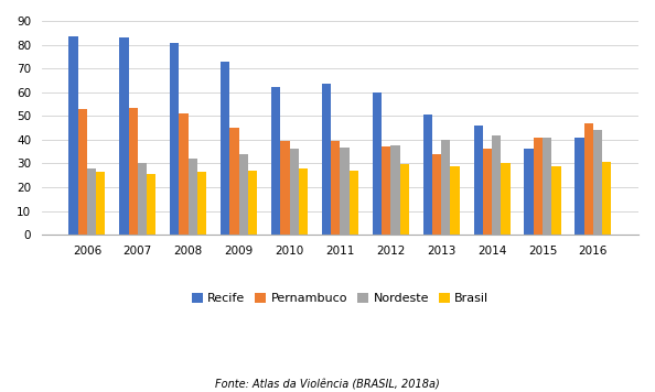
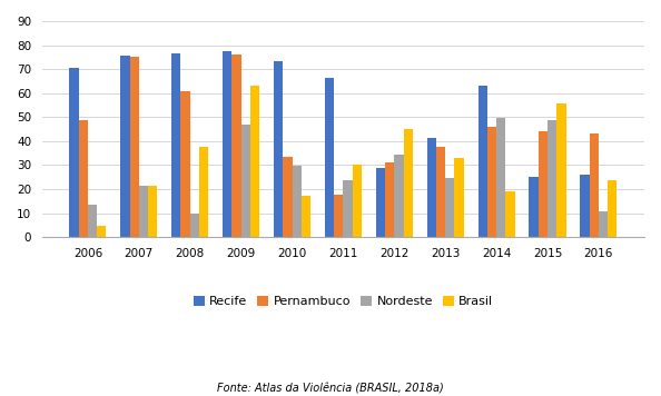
Recife/2006: 83.5 -> 70.5
Pernambuco/2006: 53.0 -> 48.5
Nordeste/2006: 28.0 -> 13.5
Brasil/2006: 26.5 -> 4.5
Recife/2007: 83.0 -> 75.5
Pernambuco/2007: 53.5 -> 75.0
Nordeste/2007: 30.0 -> 21.5
Brasil/2007: 25.5 -> 21.5
Recife/2008: 80.5 -> 76.5
Pernambuco/2008: 51.0 -> 61.0
Nordeste/2008: 32.0 -> 10.0
Brasil/2008: 26.5 -> 37.5
Recife/2009: 73.0 -> 77.5
Pernambuco/2009: 45.0 -> 76.0
Nordeste/2009: 34.0 -> 47.0
Brasil/2009: 27.0 -> 63.0
Recife/2010: 62.0 -> 73.5
Pernambuco/2010: 39.5 -> 33.5
Nordeste/2010: 36.0 -> 29.5
Brasil/2010: 28.0 -> 17.0
Recife/2011: 63.5 -> 66.5
Pernambuco/2011: 39.5 -> 17.5
Nordeste/2011: 36.5 -> 23.5
Brasil/2011: 27.0 -> 30.0
Recife/2012: 60.0 -> 29.0
Pernambuco/2012: 37.0 -> 31.0
Nordeste/2012: 37.5 -> 34.5
Brasil/2012: 29.5 -> 45.0
Recife/2013: 50.5 -> 41.5
Pernambuco/2013: 34.0 -> 37.5
Nordeste/2013: 40.0 -> 24.5
Brasil/2013: 29.0 -> 33.0
Recife/2014: 46.0 -> 63.0
Pernambuco/2014: 36.0 -> 46.0
Nordeste/2014: 42.0 -> 49.5
Brasil/2014: 30.0 -> 19.0
Recife/2015: 36.0 -> 25.0
Pernambuco/2015: 41.0 -> 44.0
Nordeste/2015: 41.0 -> 48.5
Brasil/2015: 29.0 -> 55.5
Recife/2016: 41.0 -> 26.0
Pernambuco/2016: 47.0 -> 43.0
Nordeste/2016: 44.0 -> 10.5
Brasil/2016: 30.5 -> 23.5
